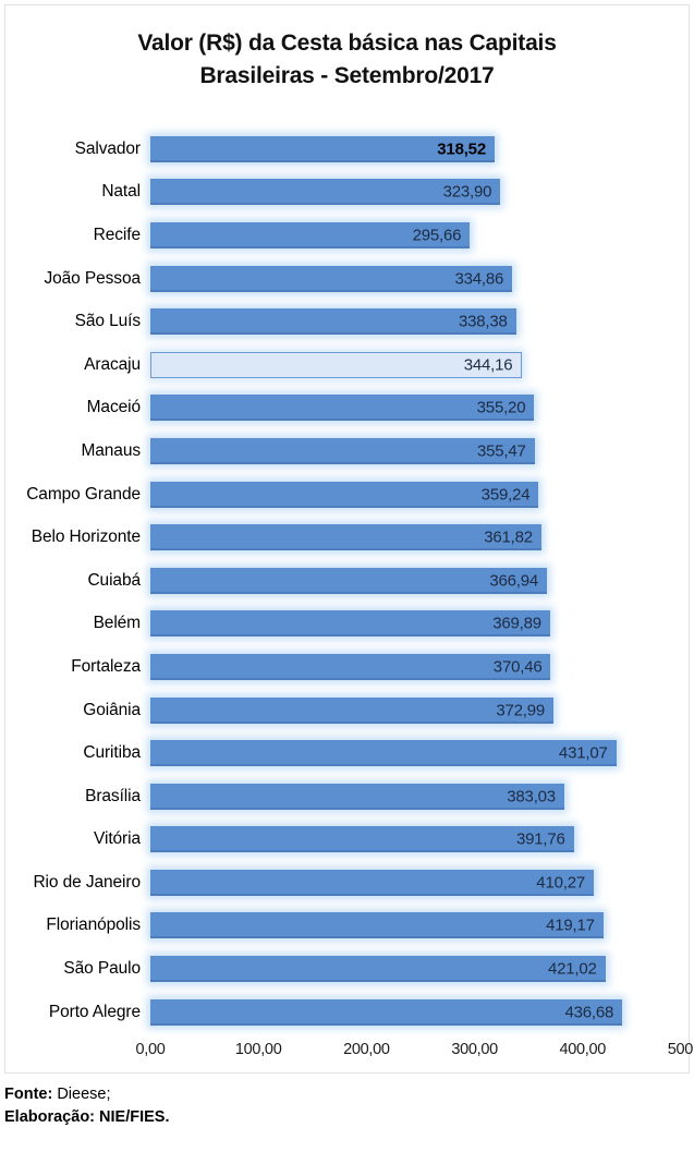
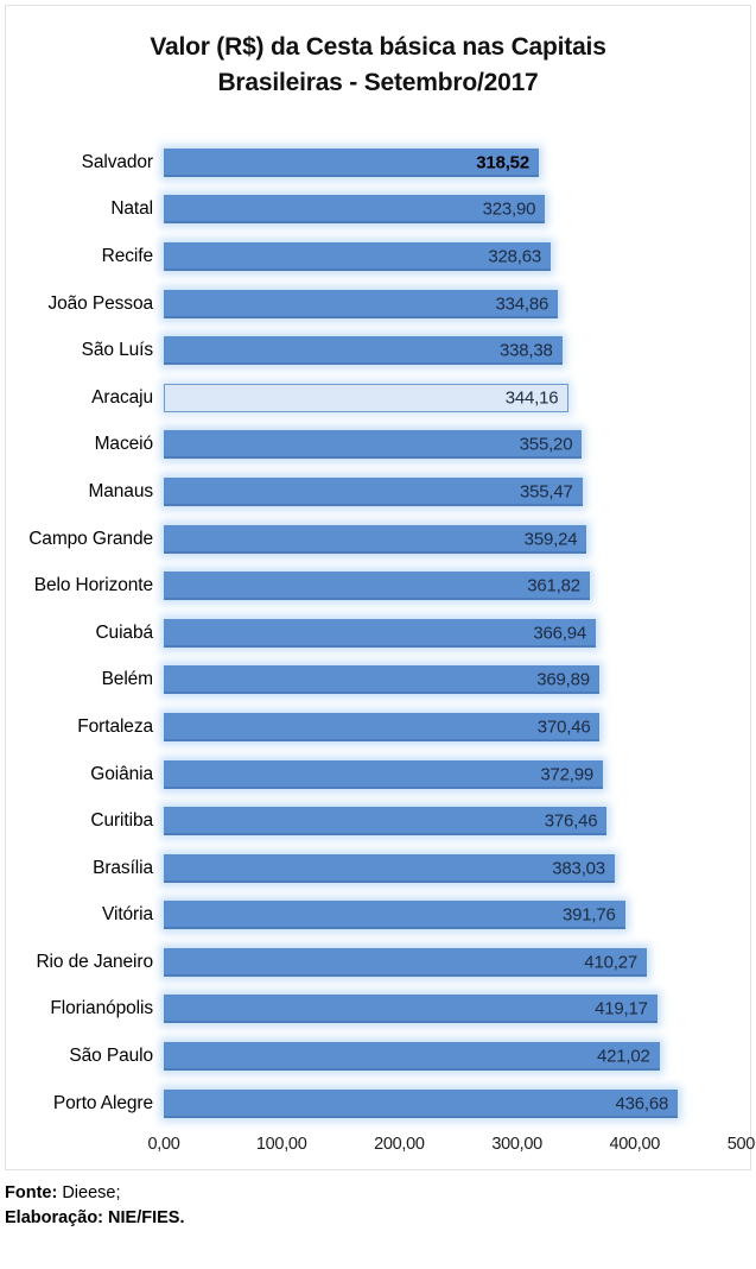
Recife: 295,66 -> 328,63
Curitiba: 431,07 -> 376,46
